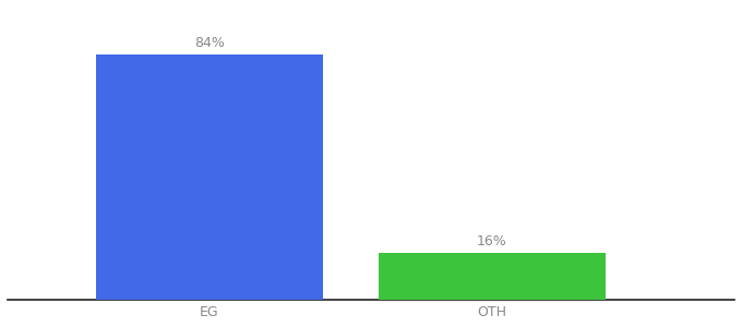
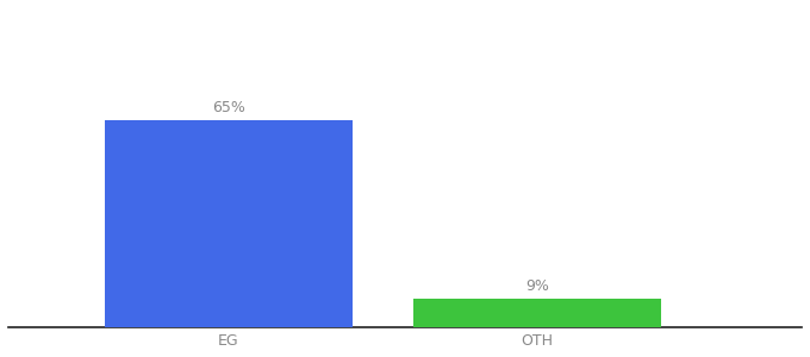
EG: 84% -> 65%
OTH: 16% -> 9%
